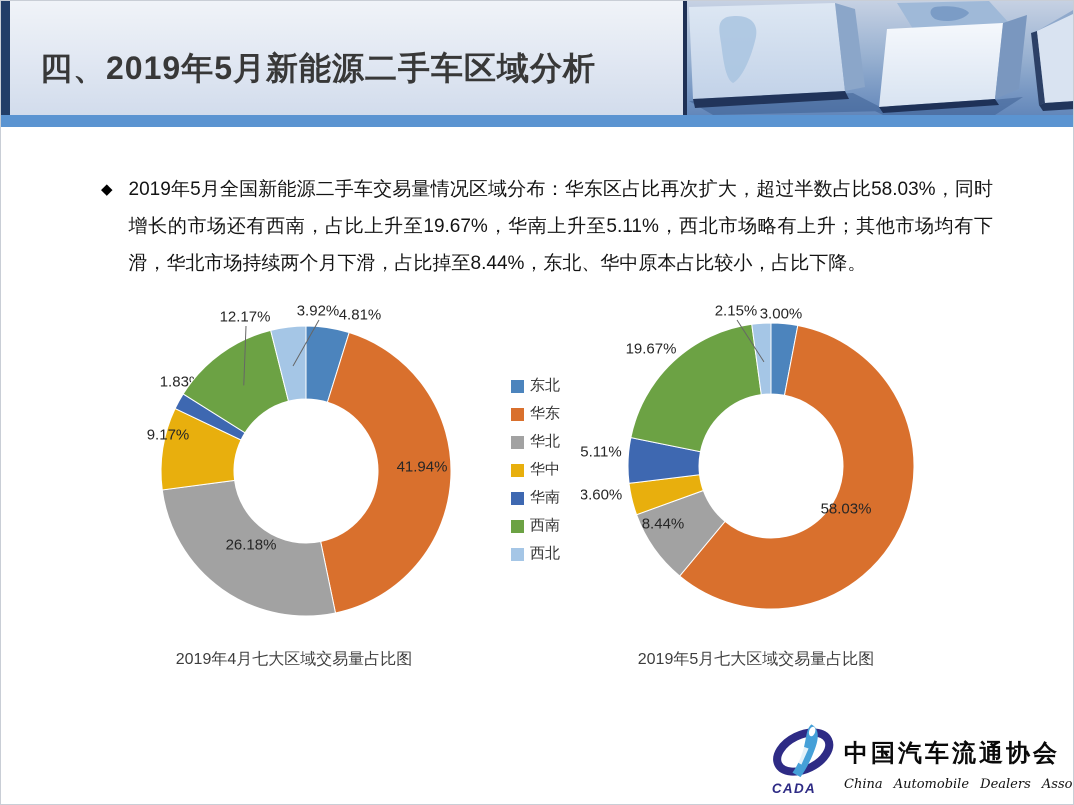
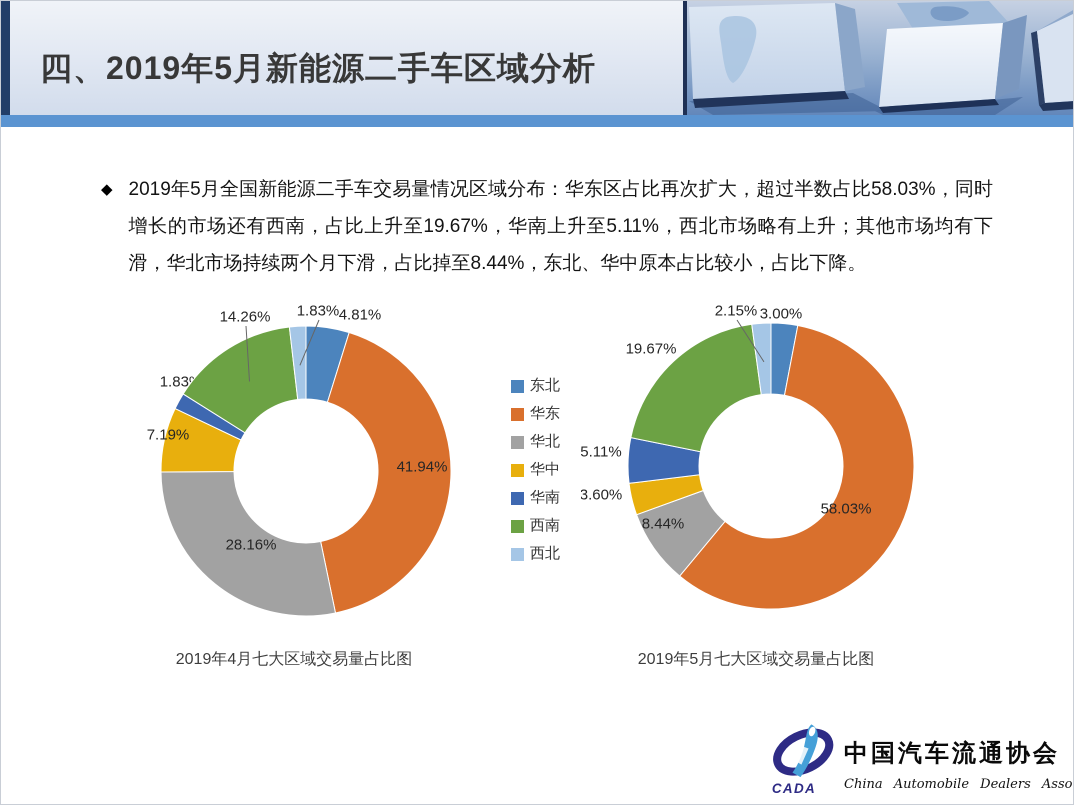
2019年4月七大区域交易量占比图/华北: 26.18% -> 28.16%
2019年4月七大区域交易量占比图/华中: 9.17% -> 7.19%
2019年4月七大区域交易量占比图/西南: 12.17% -> 14.26%
2019年4月七大区域交易量占比图/西北: 3.92% -> 1.83%
